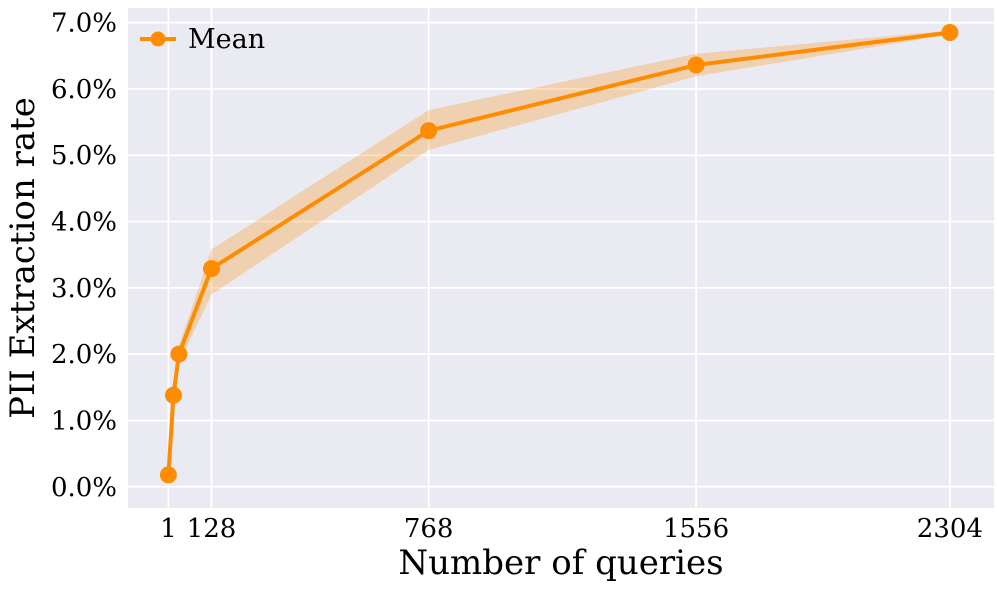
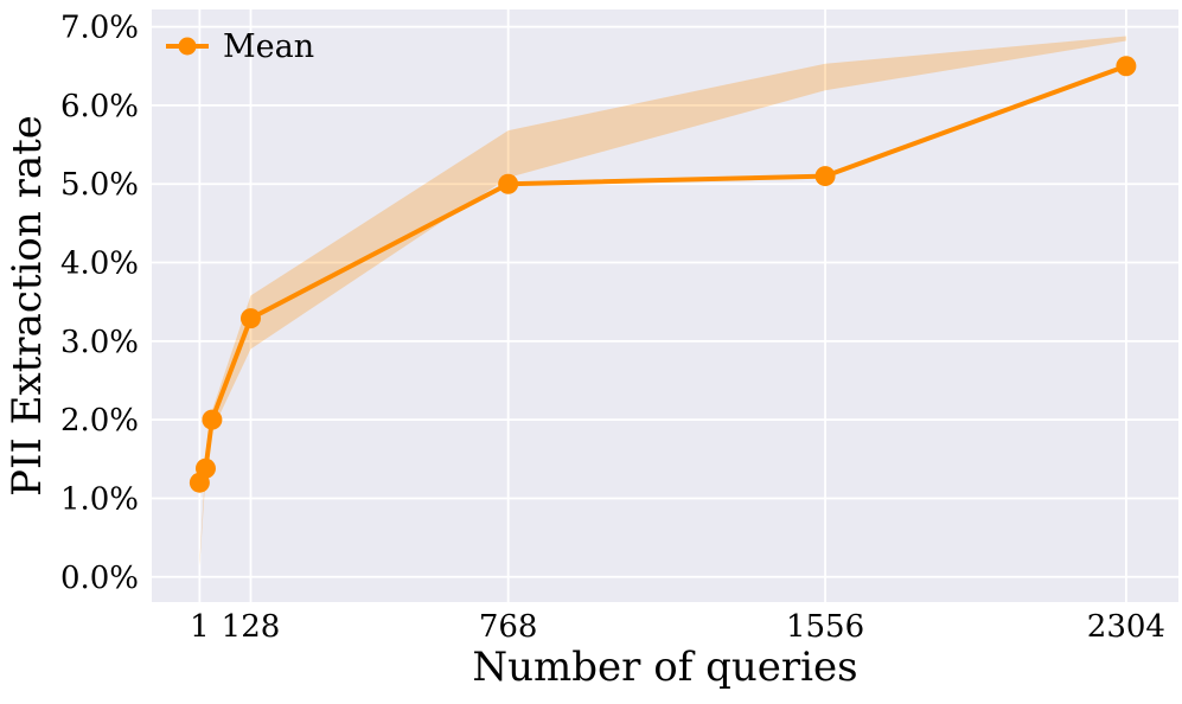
1: 0.2% -> 1.2%
768: 5.4% -> 5.0%
1556: 6.4% -> 5.1%
2304: 6.8% -> 6.5%
